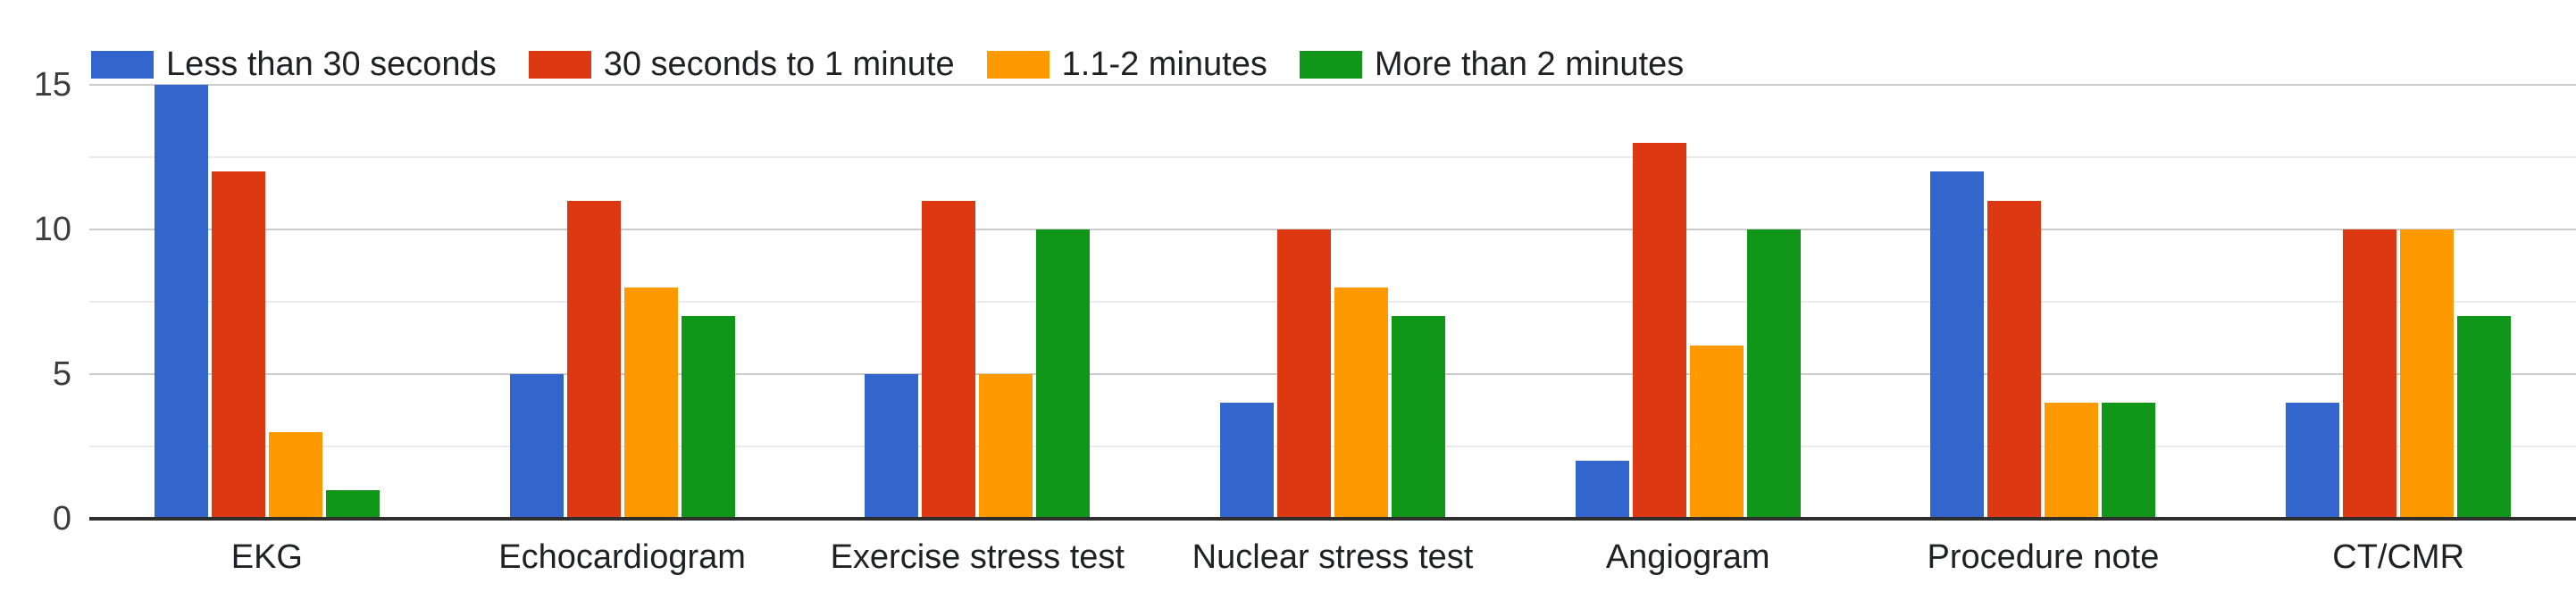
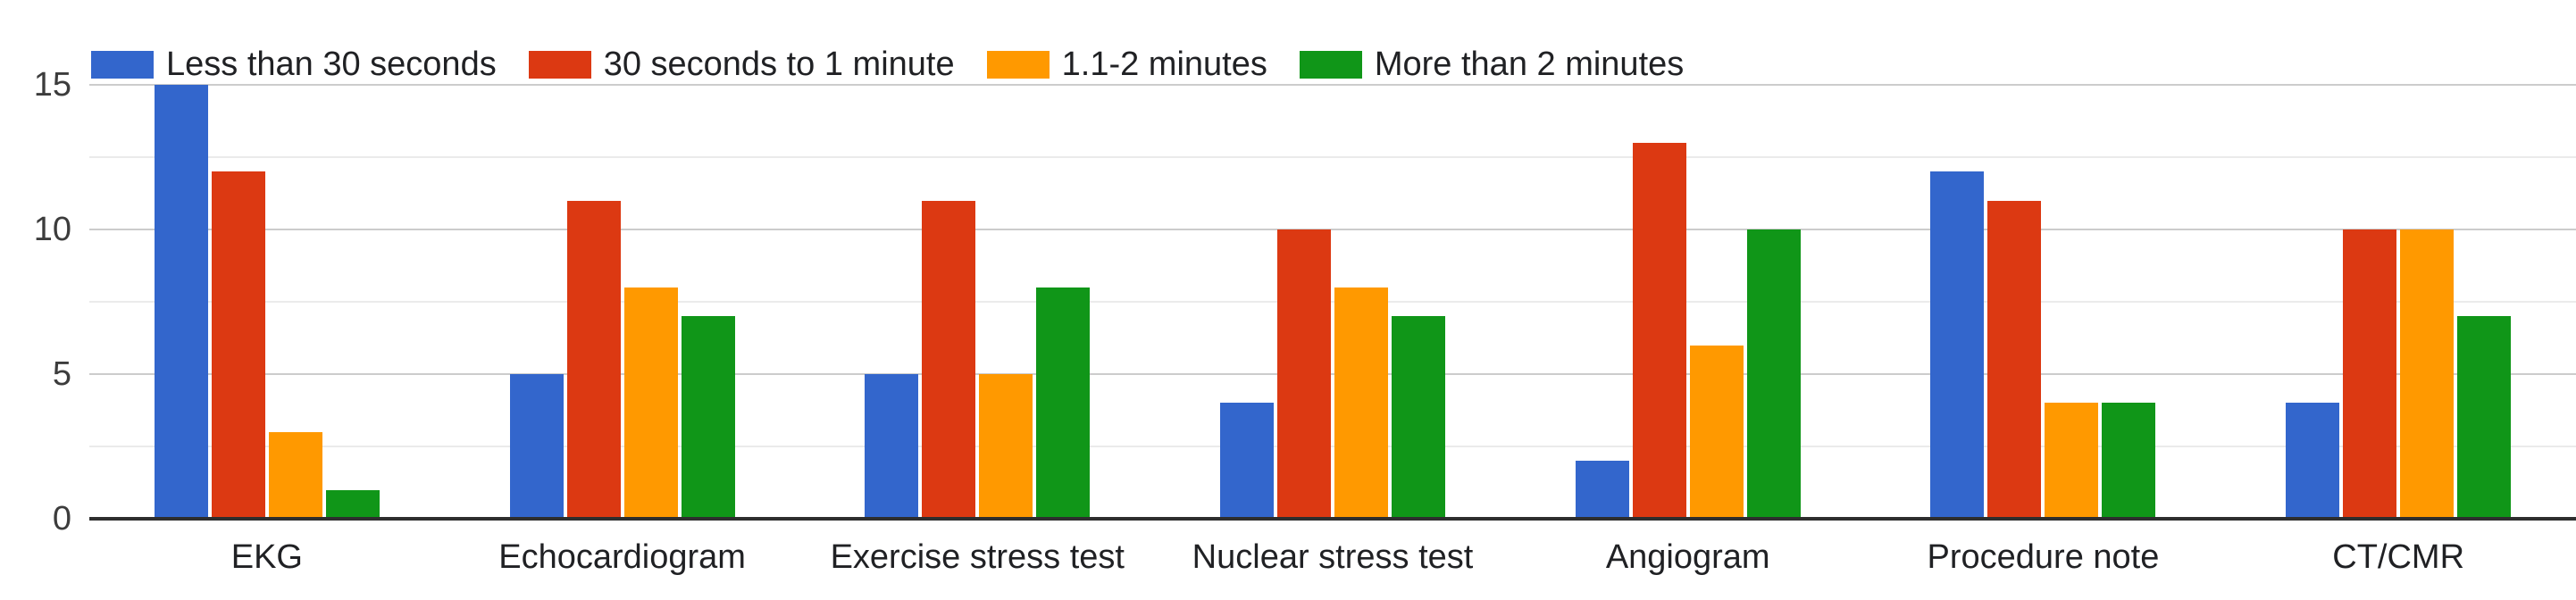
More than 2 minutes/Exercise stress test: 10 -> 8
